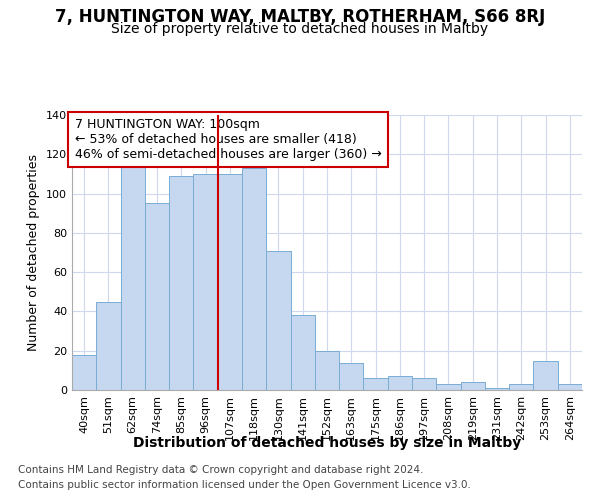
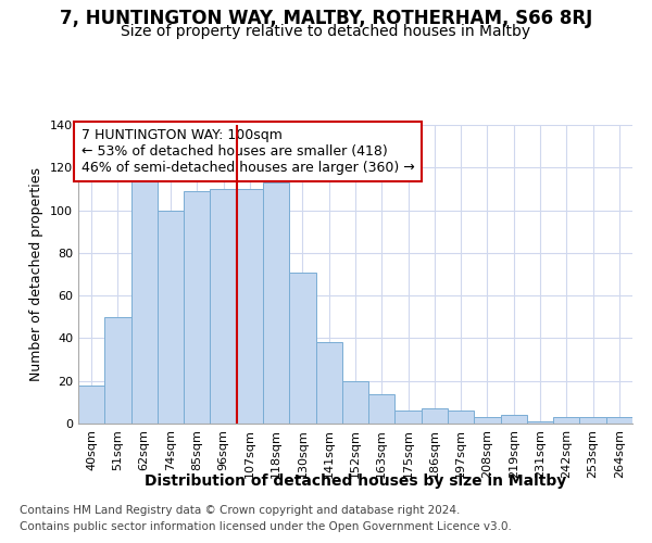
51sqm: 45 -> 50
74sqm: 95 -> 100
253sqm: 15 -> 3
